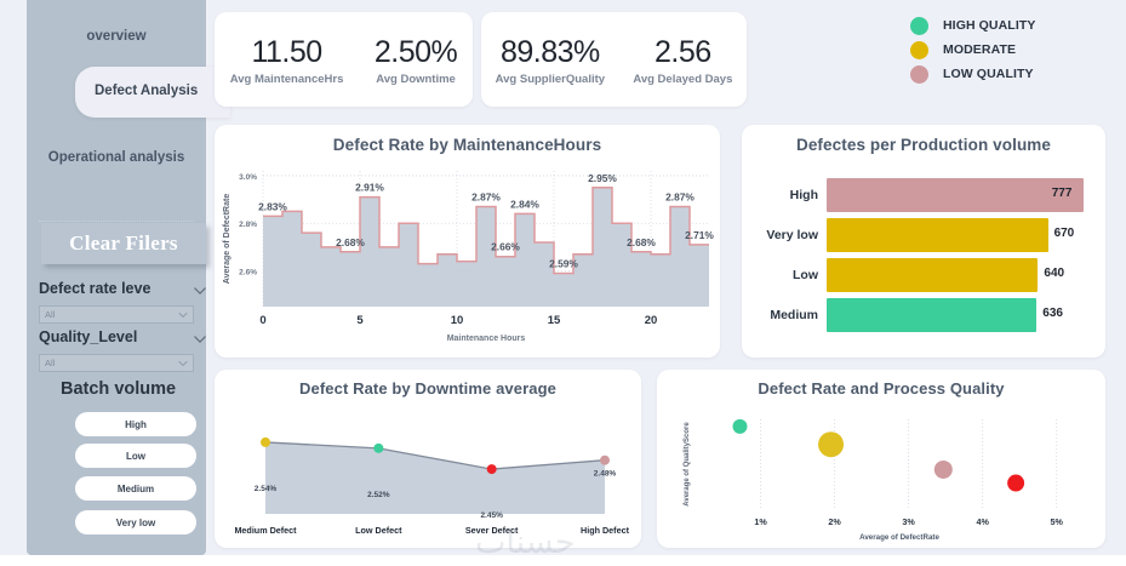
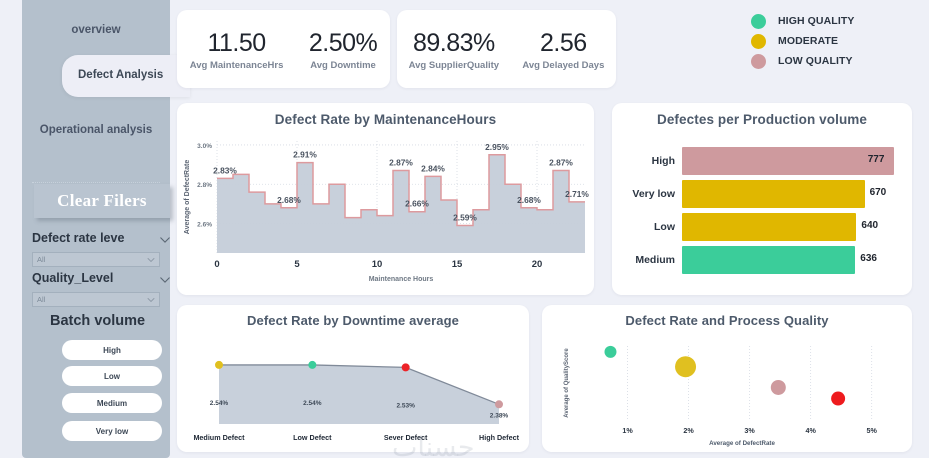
Defect Rate by Downtime average/Low Defect: 2.52% -> 2.54%
Defect Rate by Downtime average/Sever Defect: 2.45% -> 2.53%
Defect Rate by Downtime average/High Defect: 2.48% -> 2.38%
